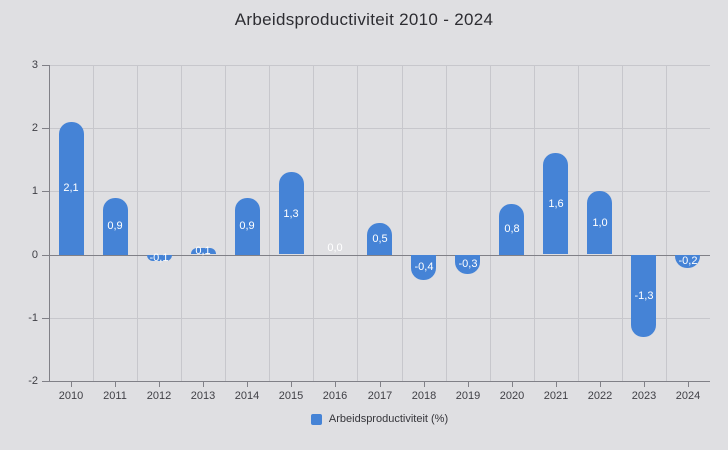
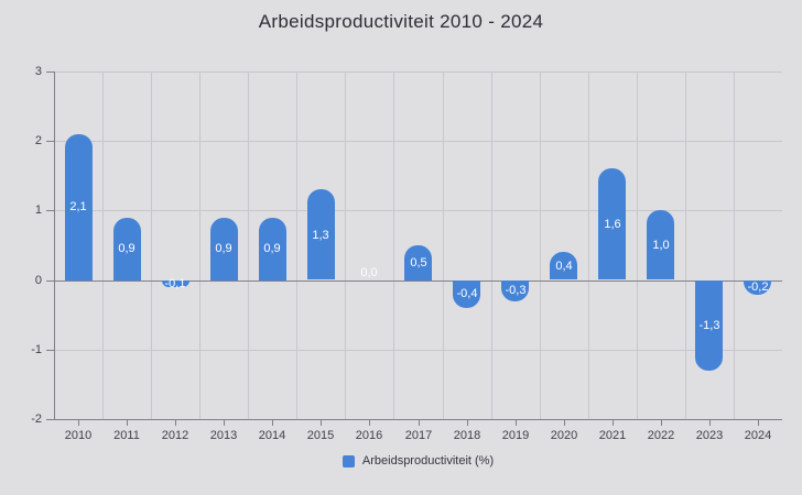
2013: 0,1 -> 0,9
2020: 0,8 -> 0,4
